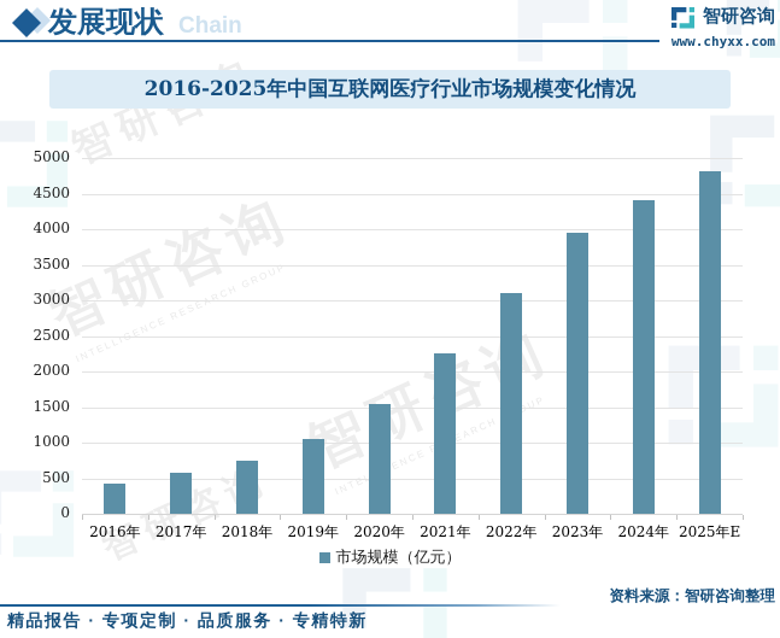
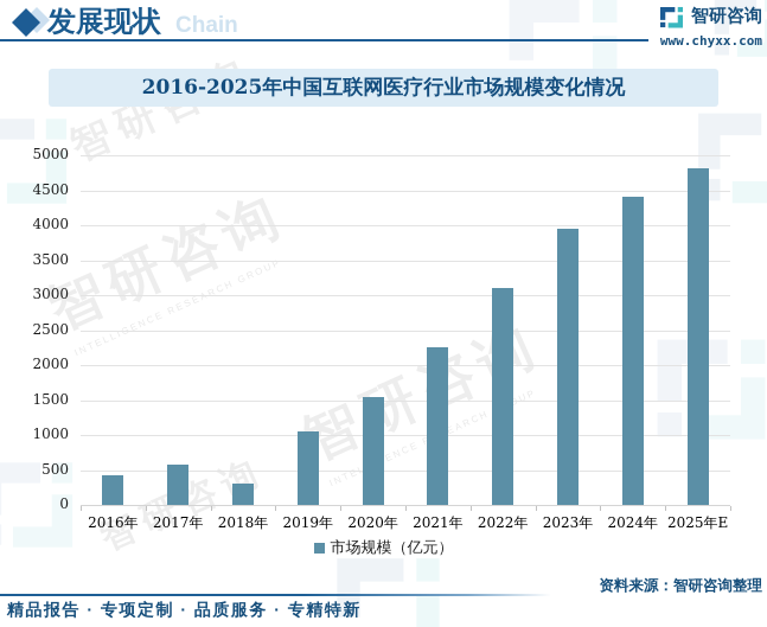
2018年: 700 -> 300
